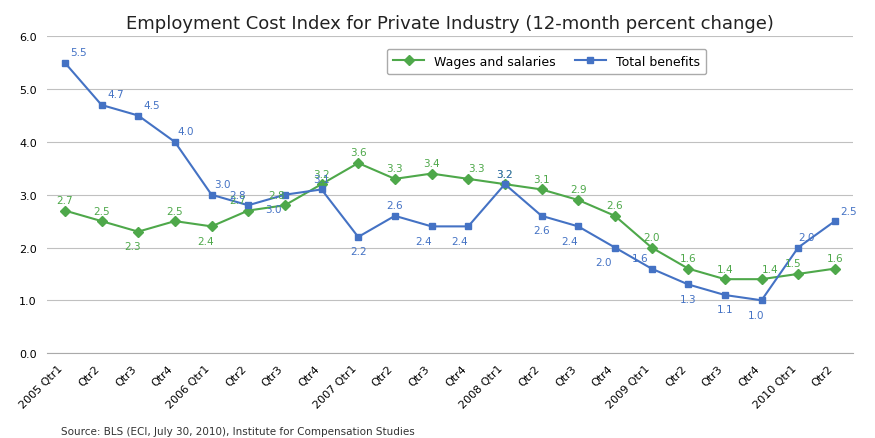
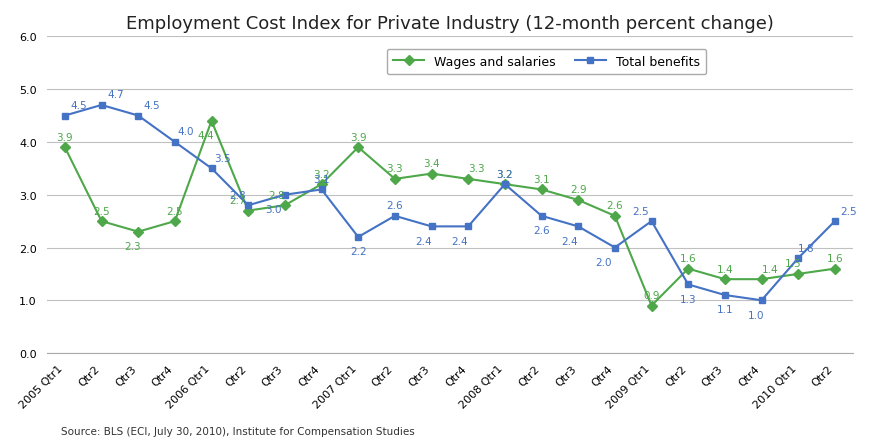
Wages and salaries/2005 Qtr1: 2.7 -> 3.9
Total benefits/2005 Qtr1: 5.5 -> 4.5
Wages and salaries/2006 Qtr1: 2.4 -> 4.4
Total benefits/2006 Qtr1: 3.0 -> 3.5
Wages and salaries/2007 Qtr1: 3.6 -> 3.9
Wages and salaries/2009 Qtr1: 2.0 -> 0.9
Total benefits/2009 Qtr1: 1.6 -> 2.5
Total benefits/2010 Qtr1: 2.0 -> 1.8
